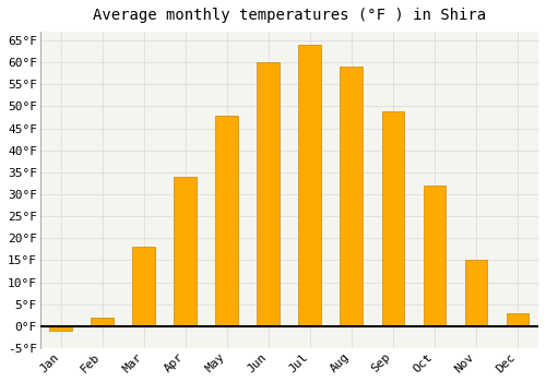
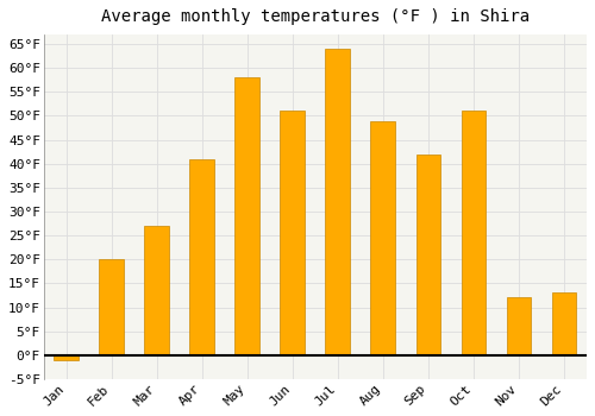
Feb: 2°F -> 20°F
Mar: 18°F -> 27°F
Apr: 34°F -> 41°F
May: 48°F -> 58°F
Jun: 60°F -> 51°F
Aug: 59°F -> 49°F
Sep: 49°F -> 42°F
Oct: 32°F -> 51°F
Nov: 15°F -> 12°F
Dec: 3°F -> 13°F
